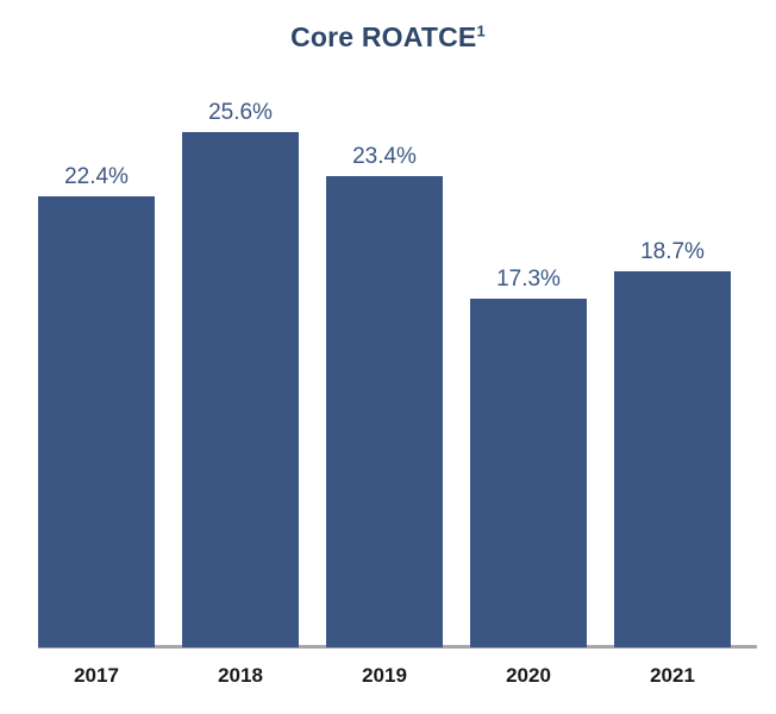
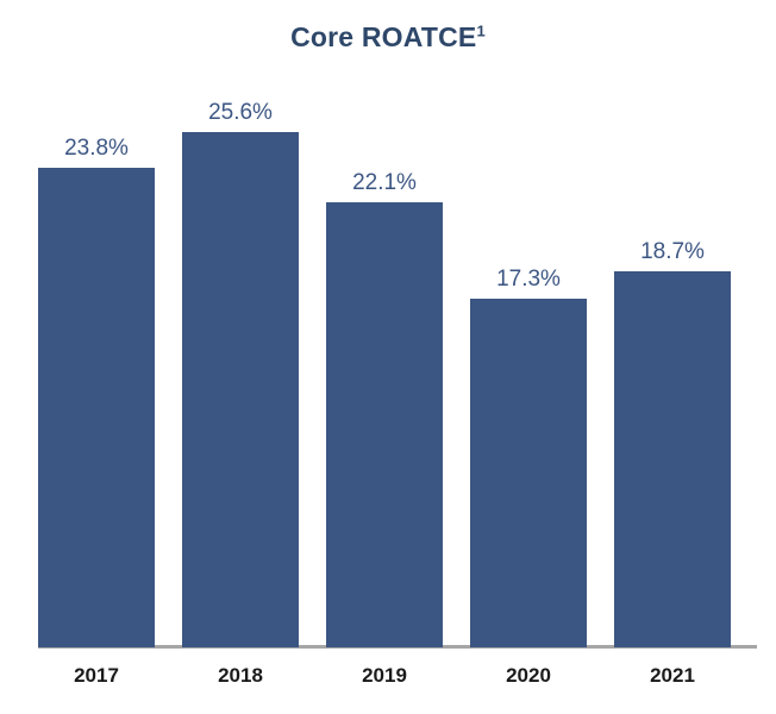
2017: 22.4% -> 23.8%
2019: 23.4% -> 22.1%
